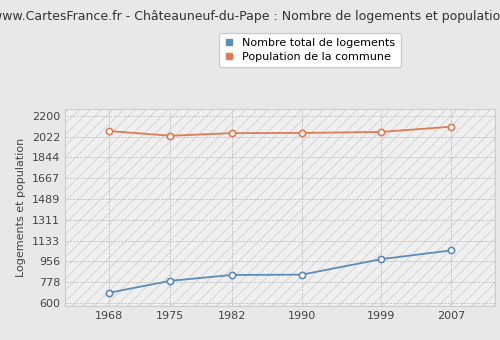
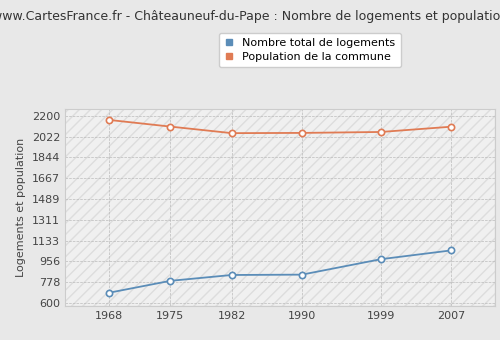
Population de la commune/1968: 2070 -> 2160
Population de la commune/1975: 2030 -> 2110
